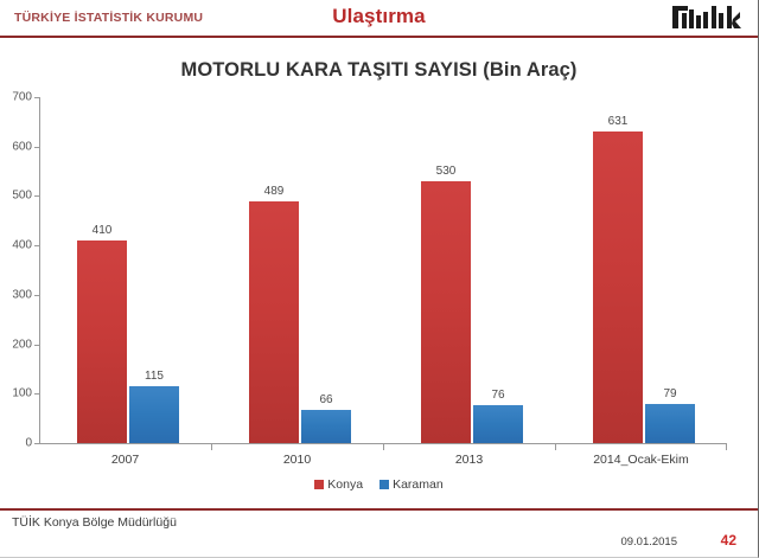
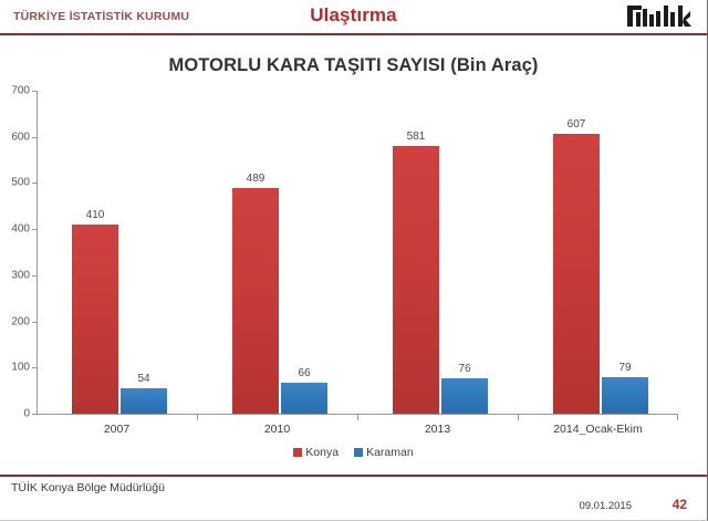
Karaman/2007: 115 -> 54
Konya/2013: 530 -> 581
Konya/2014_Ocak-Ekim: 631 -> 607
